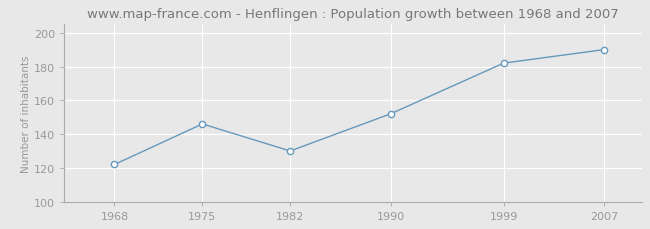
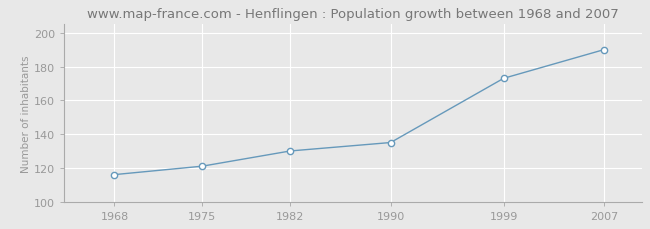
1968: 122 -> 116
1975: 146 -> 121
1990: 152 -> 135
1999: 182 -> 173
